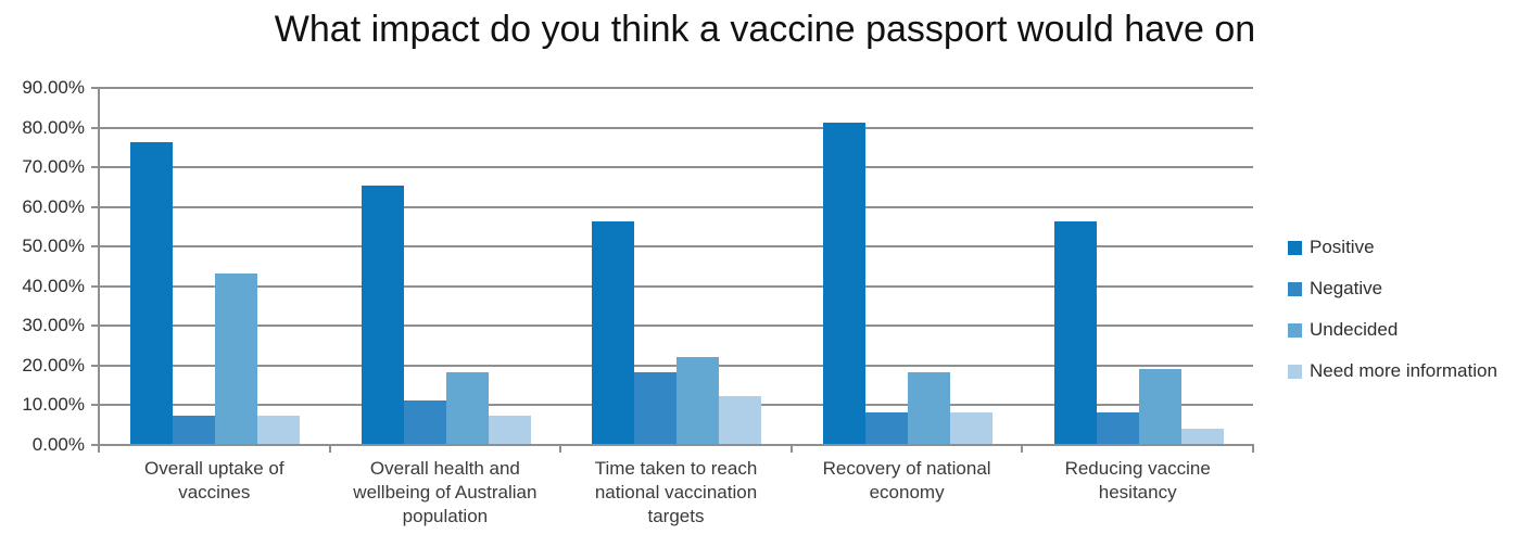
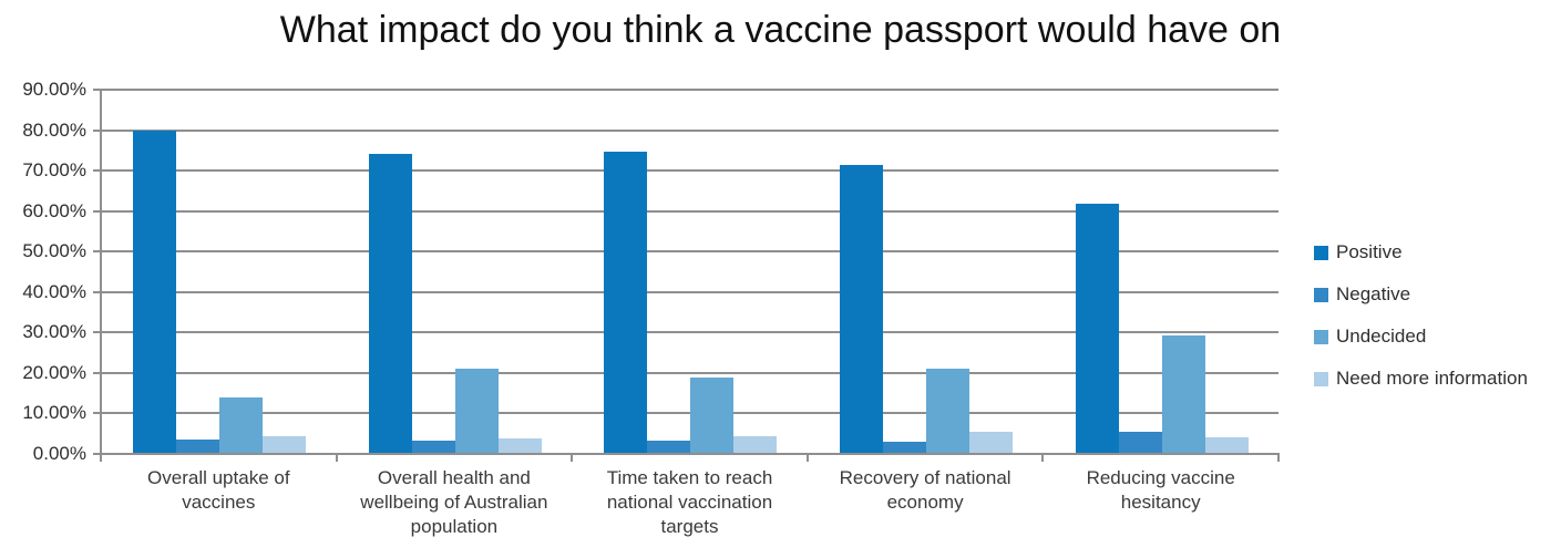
Positive/Overall uptake of vaccines: 76% -> 80%
Negative/Overall uptake of vaccines: 7% -> 3%
Undecided/Overall uptake of vaccines: 43% -> 14%
Need more information/Overall uptake of vaccines: 7% -> 4%
Positive/Overall health and wellbeing of Australian population: 65% -> 74%
Negative/Overall health and wellbeing of Australian population: 11% -> 3%
Undecided/Overall health and wellbeing of Australian population: 18% -> 21%
Need more information/Overall health and wellbeing of Australian population: 7% -> 4%
Positive/Time taken to reach national vaccination targets: 56% -> 74%
Negative/Time taken to reach national vaccination targets: 18% -> 3%
Undecided/Time taken to reach national vaccination targets: 22% -> 19%
Need more information/Time taken to reach national vaccination targets: 12% -> 4%
Positive/Recovery of national economy: 81% -> 71%
Negative/Recovery of national economy: 8% -> 3%
Undecided/Recovery of national economy: 18% -> 21%
Need more information/Recovery of national economy: 8% -> 5%
Positive/Reducing vaccine hesitancy: 56% -> 62%
Negative/Reducing vaccine hesitancy: 8% -> 5%
Undecided/Reducing vaccine hesitancy: 19% -> 29%
